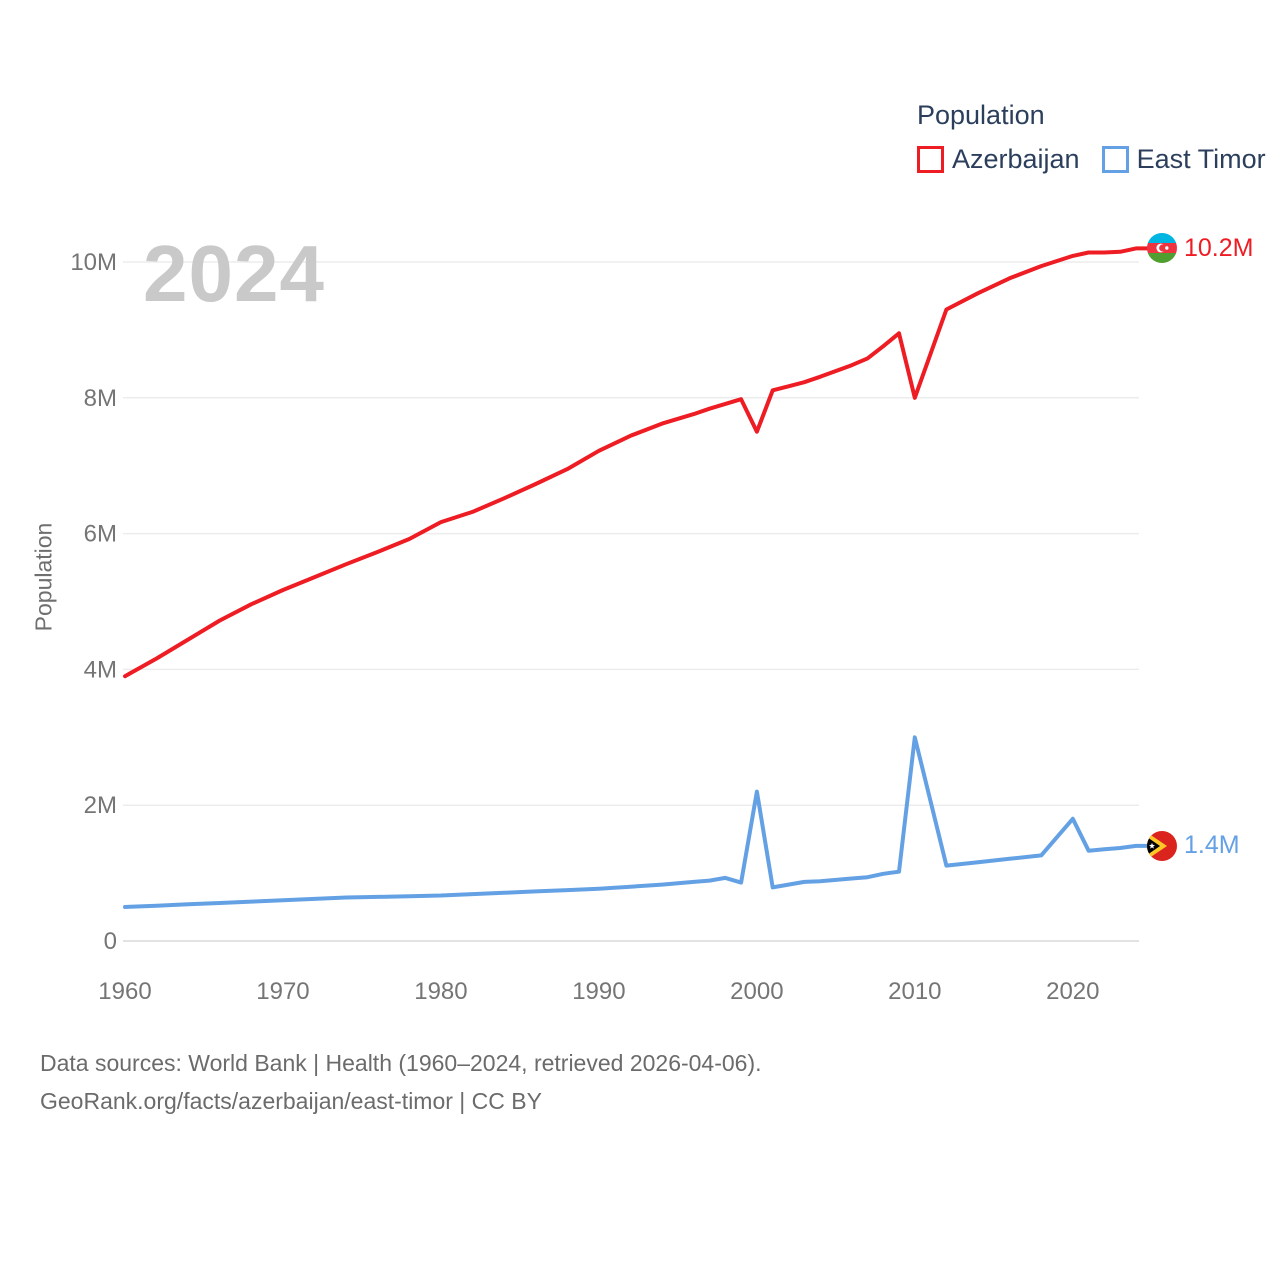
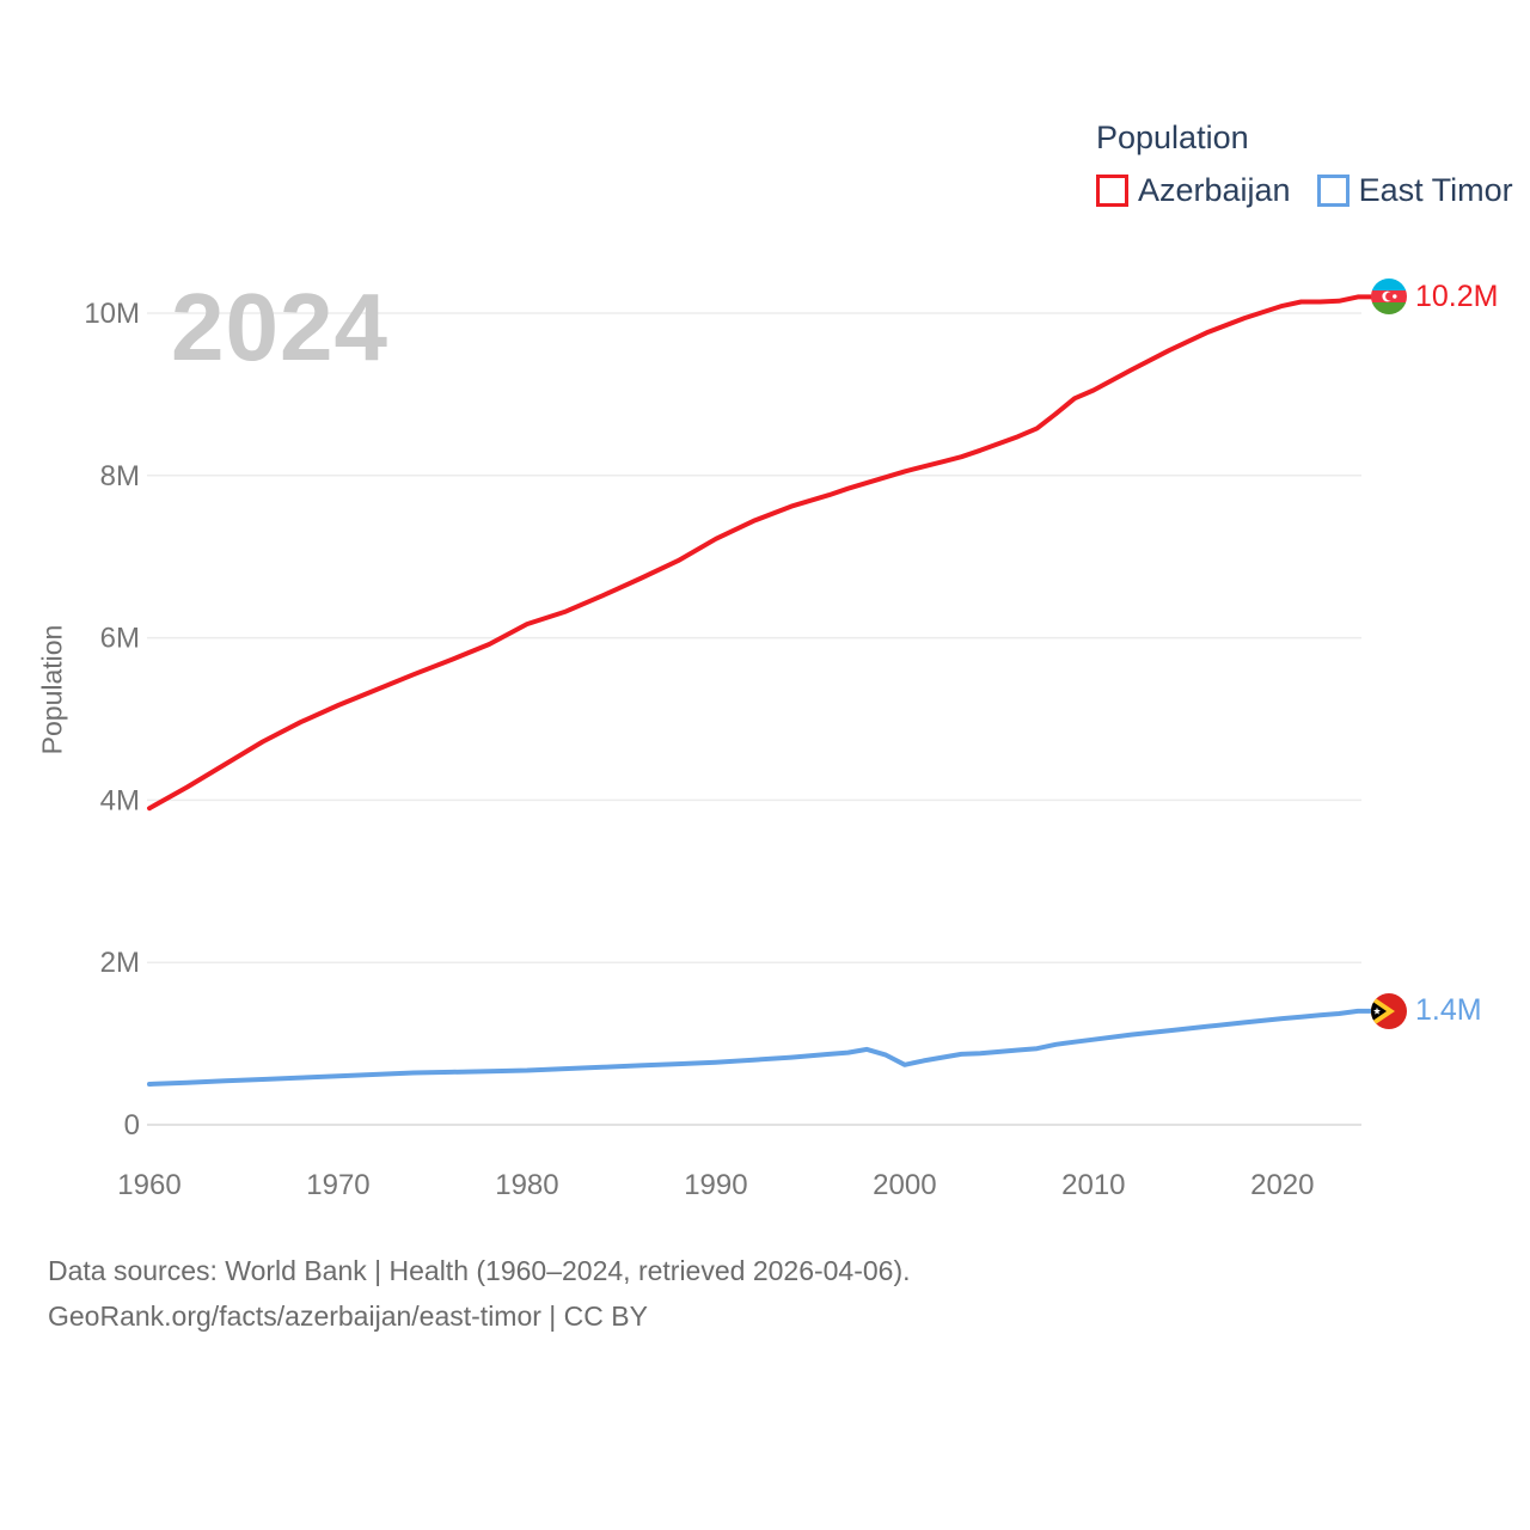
Azerbaijan/2000: 7.5M -> 8.1M
East Timor/2000: 2.2M -> 0.7M
Azerbaijan/2010: 8.0M -> 9.1M
East Timor/2010: 3.0M -> 1.1M
East Timor/2020: 1.8M -> 1.3M
